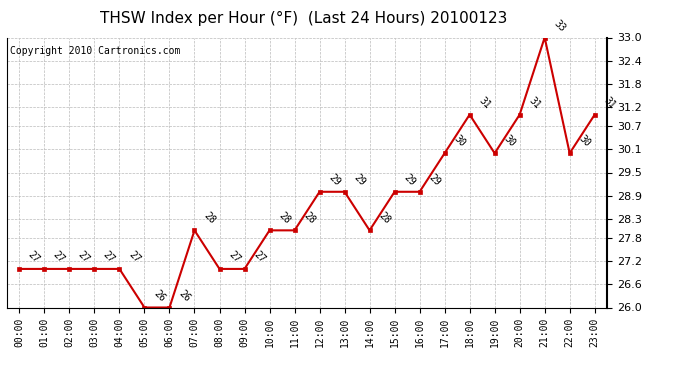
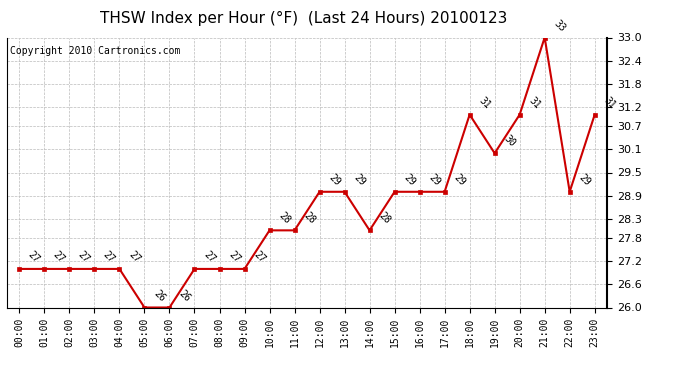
07:00: 28 -> 27
17:00: 30 -> 29
22:00: 30 -> 29
